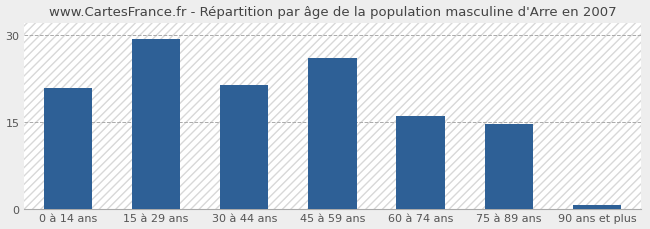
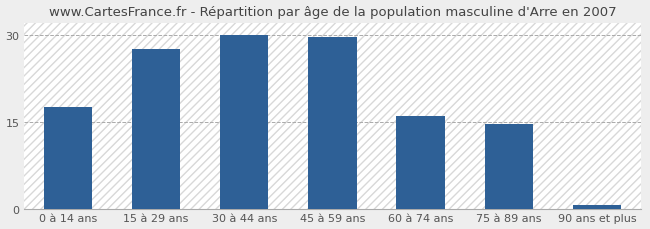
0 à 14 ans: 20.8 -> 17.5
15 à 29 ans: 29.2 -> 27.5
30 à 44 ans: 21.4 -> 30.0
45 à 59 ans: 26.0 -> 29.5
